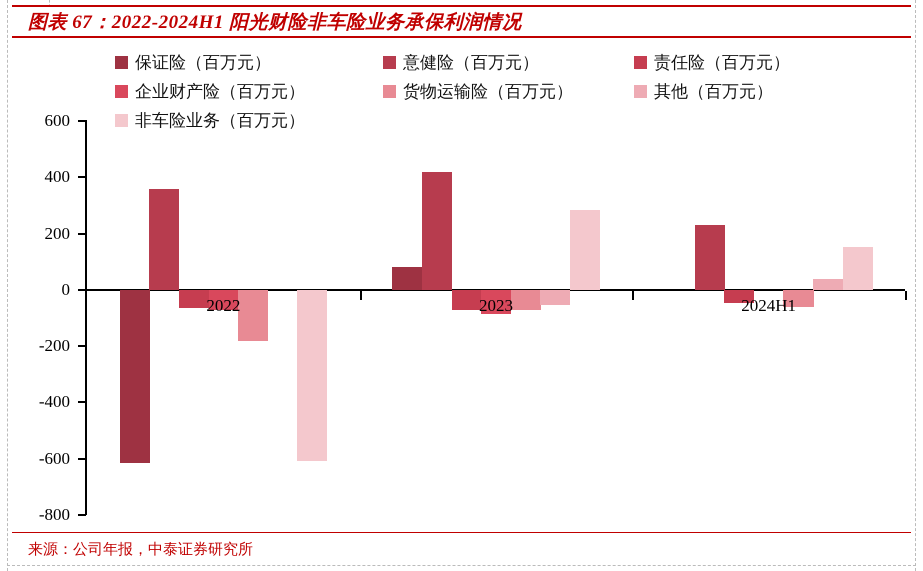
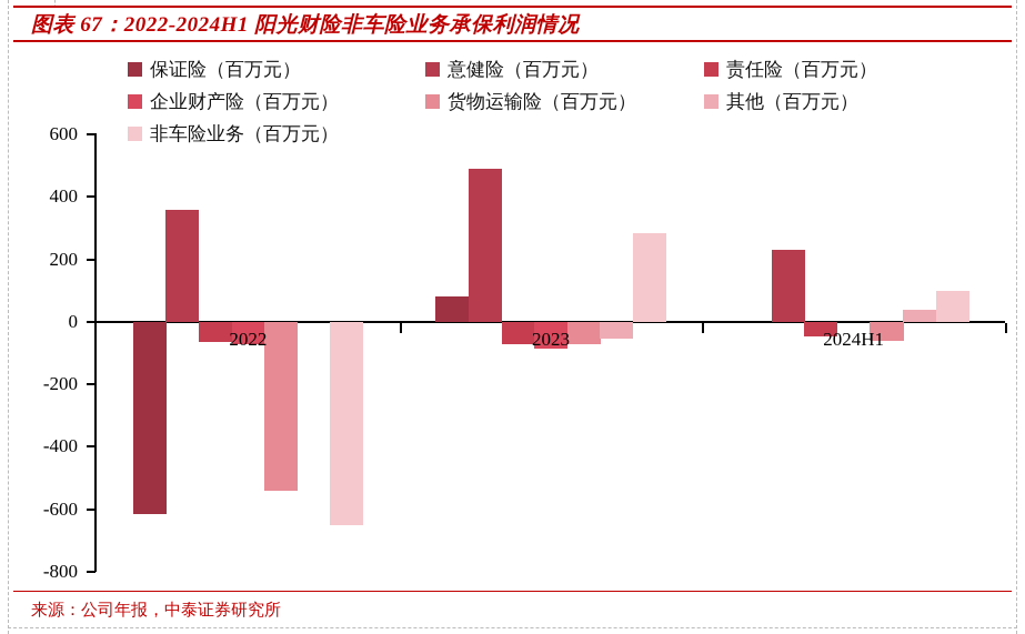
货物运输险（百万元）/2022: -180 -> -540
非车险业务（百万元）/2022: -610 -> -650
意健险（百万元）/2023: 420 -> 490
非车险业务（百万元）/2024H1: 150 -> 100
